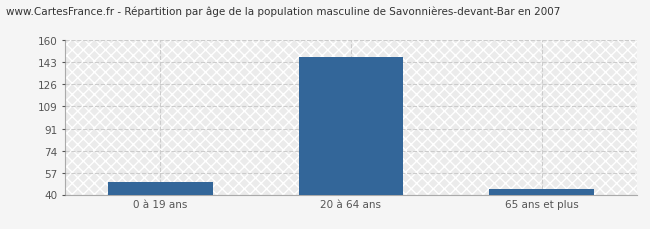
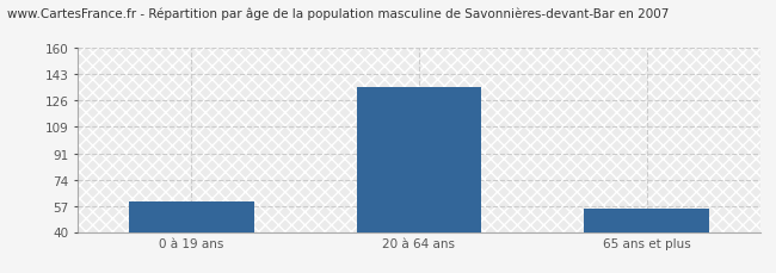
0 à 19 ans: 50 -> 60
20 à 64 ans: 147 -> 135
65 ans et plus: 44 -> 55
